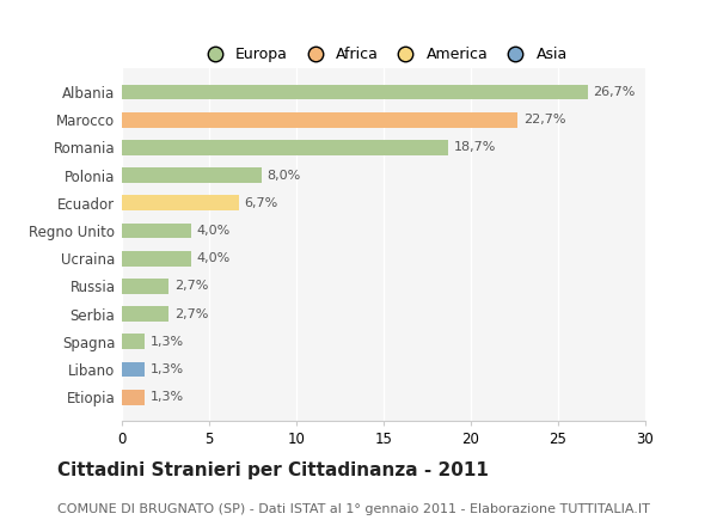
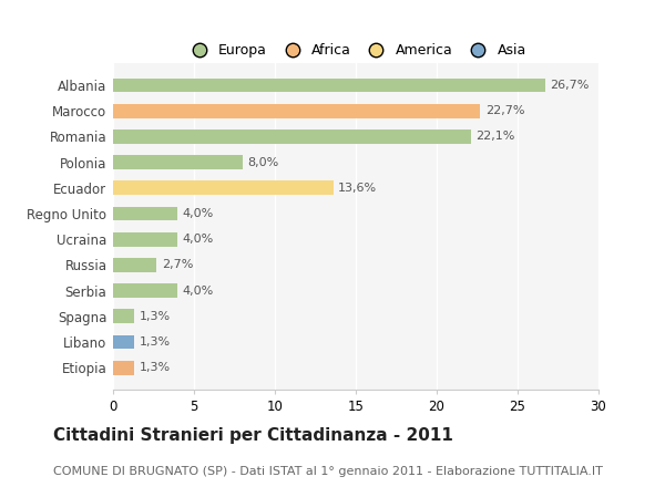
Romania: 18,7% -> 22,1%
Ecuador: 6,7% -> 13,6%
Serbia: 2,7% -> 4,0%
